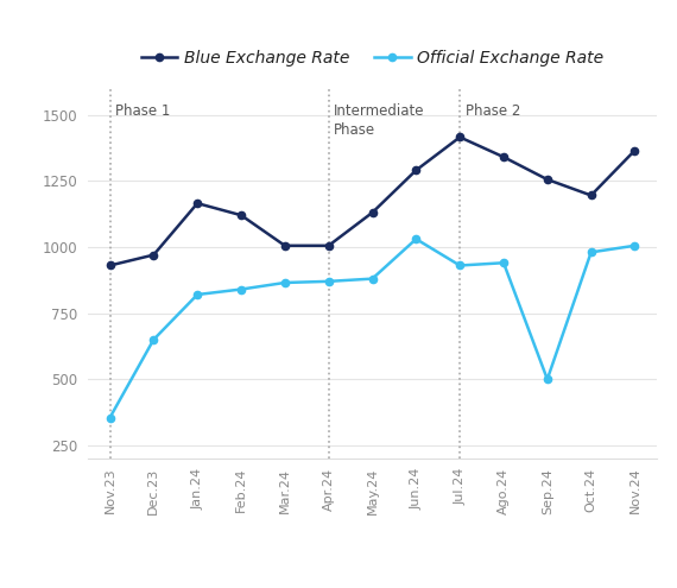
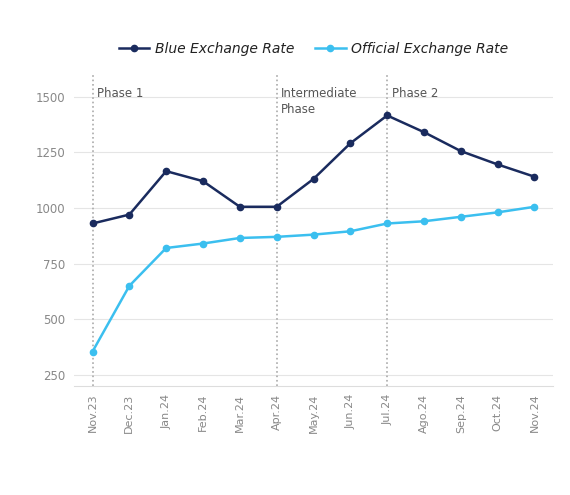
Official Exchange Rate/Jun.24: 1030 -> 895
Official Exchange Rate/Sep.24: 500 -> 960
Blue Exchange Rate/Nov.24: 1365 -> 1140
